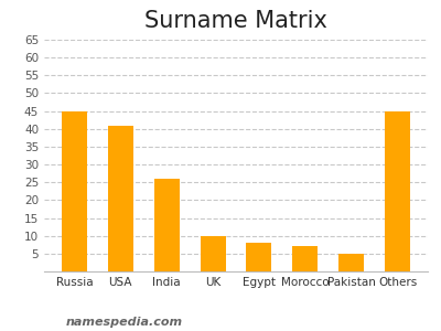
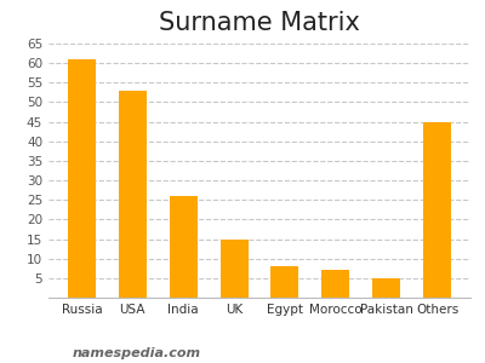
Russia: 45 -> 61
USA: 41 -> 53
UK: 10 -> 15
